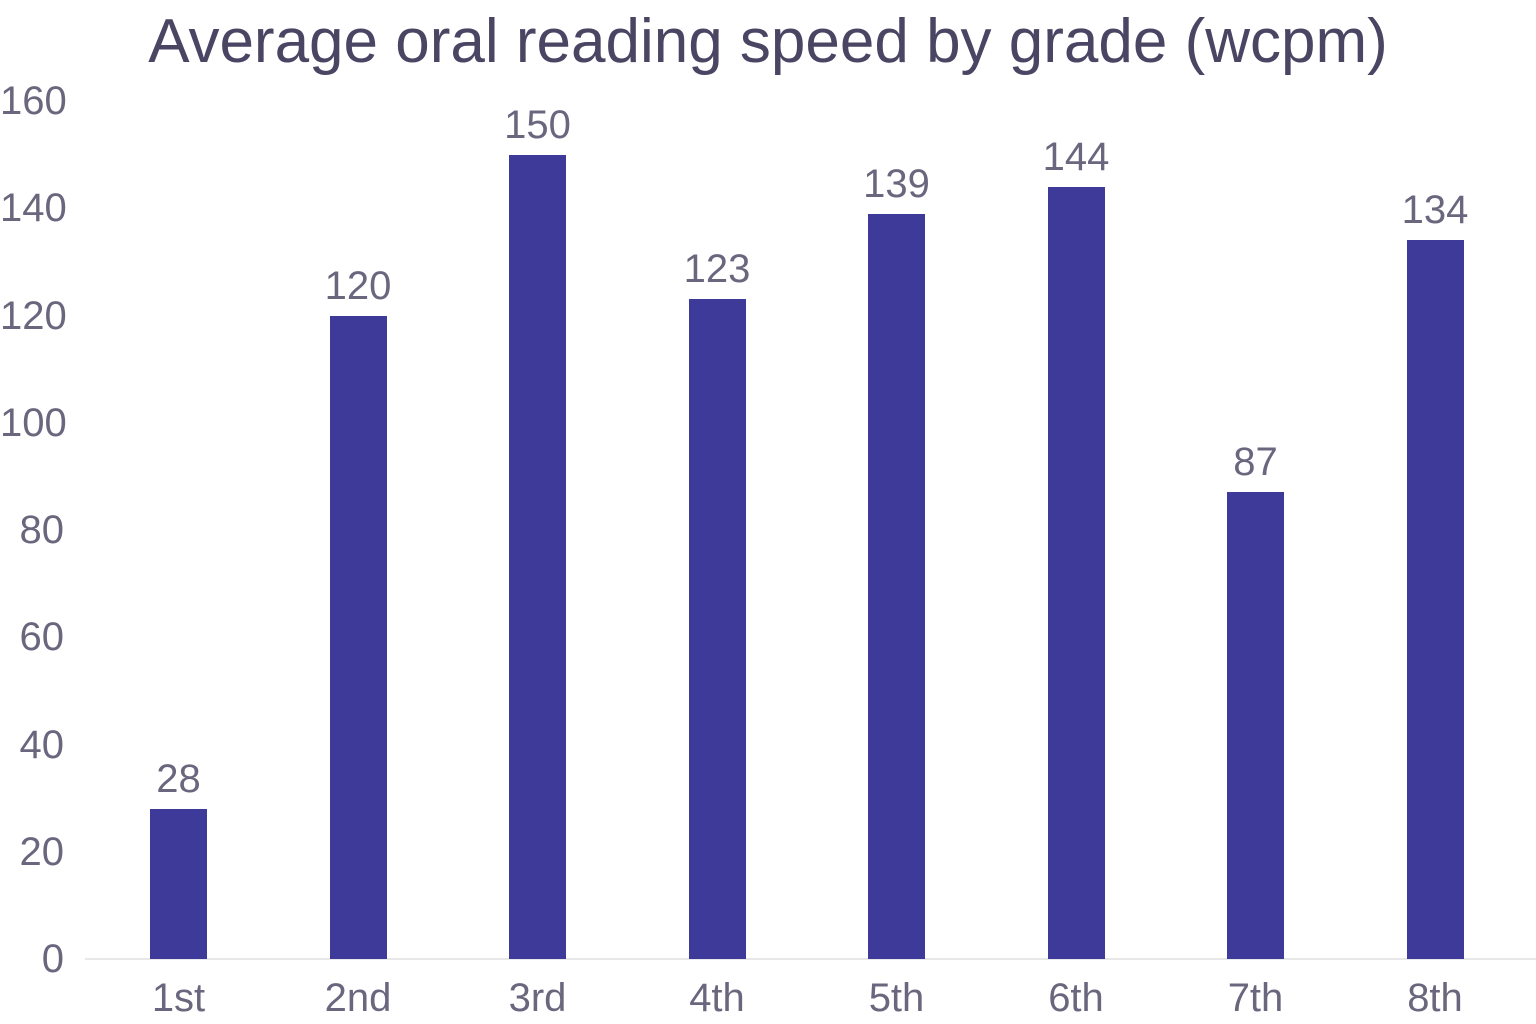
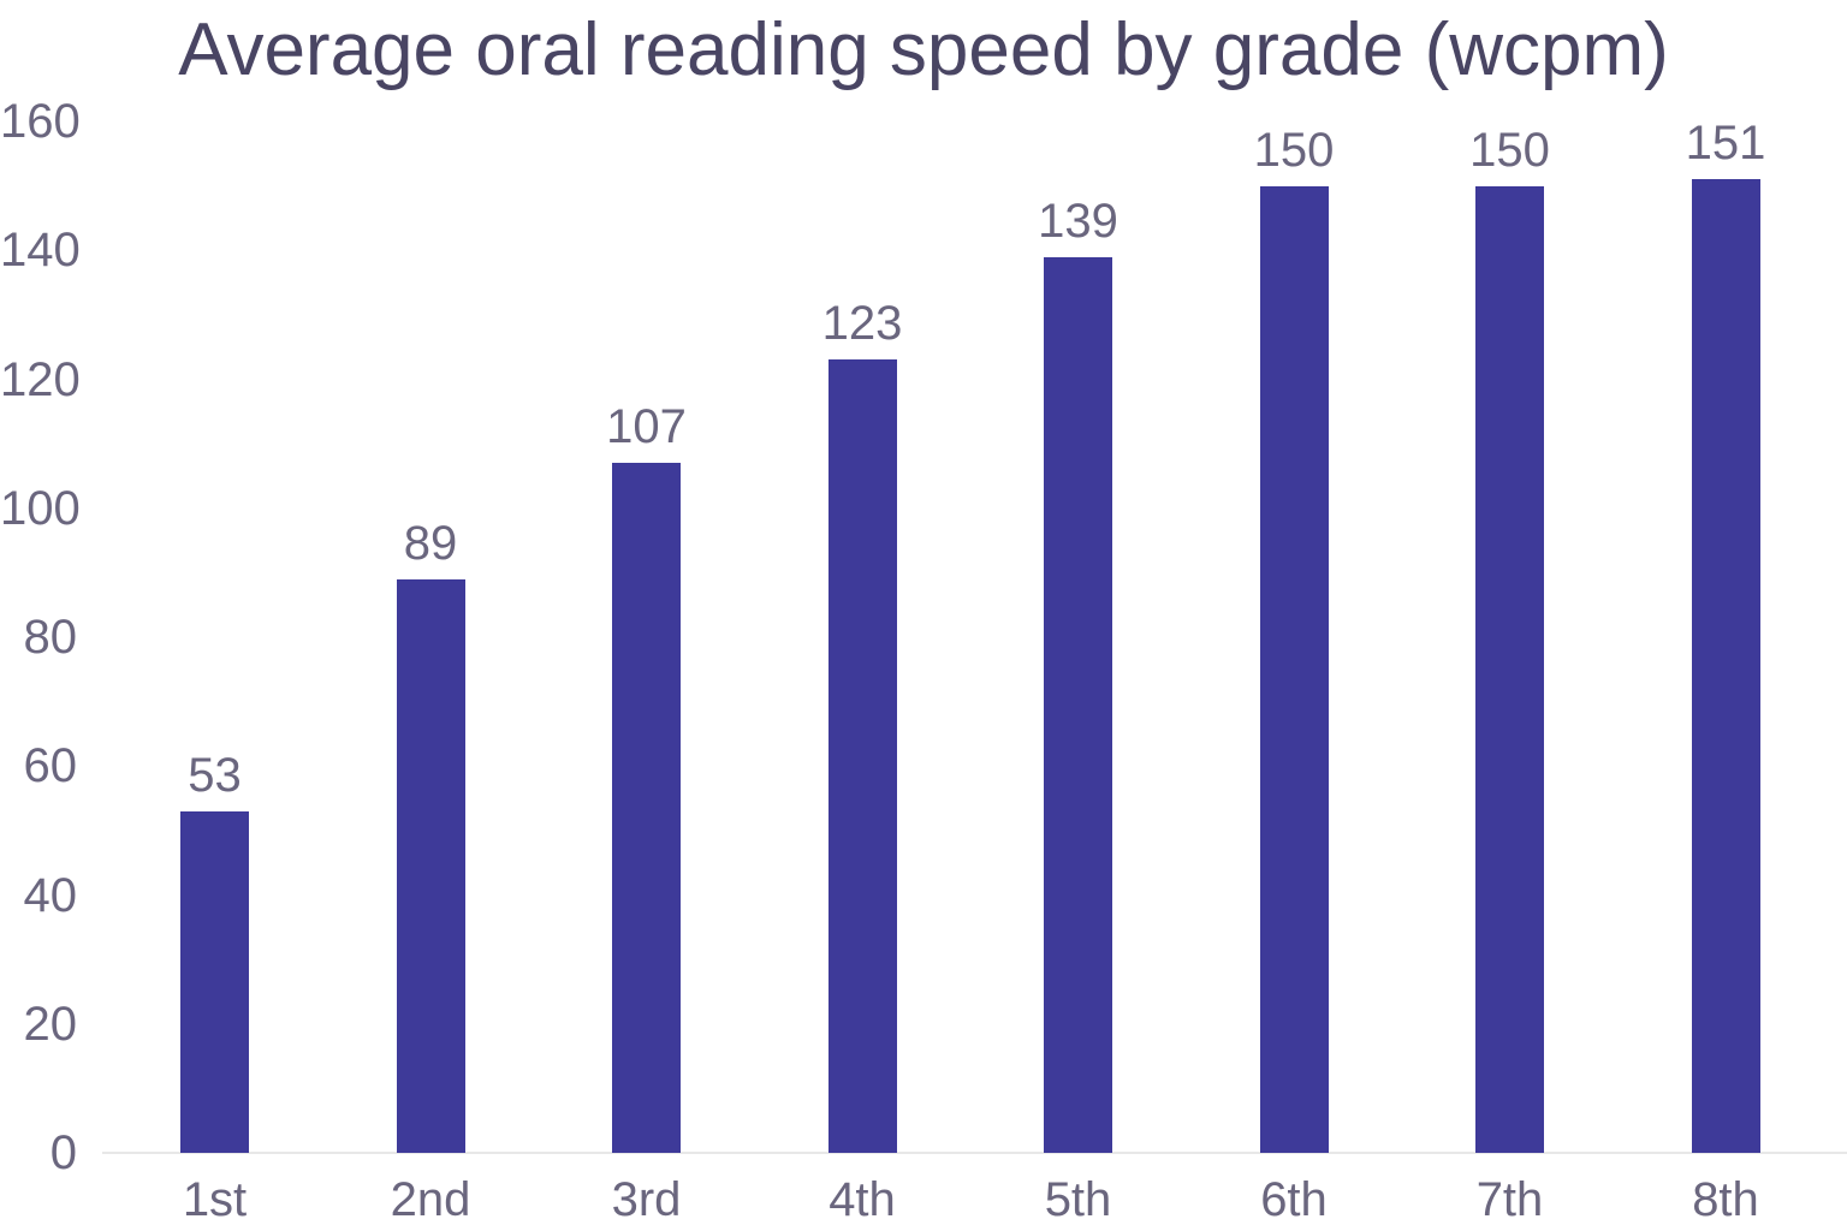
1st: 28 -> 53
2nd: 120 -> 89
3rd: 150 -> 107
6th: 144 -> 150
7th: 87 -> 150
8th: 134 -> 151
